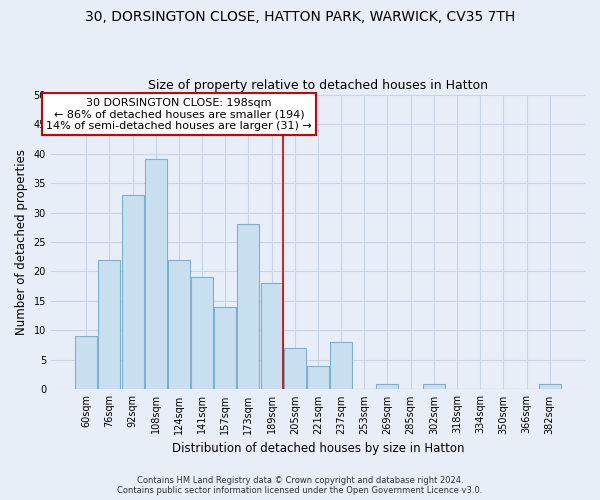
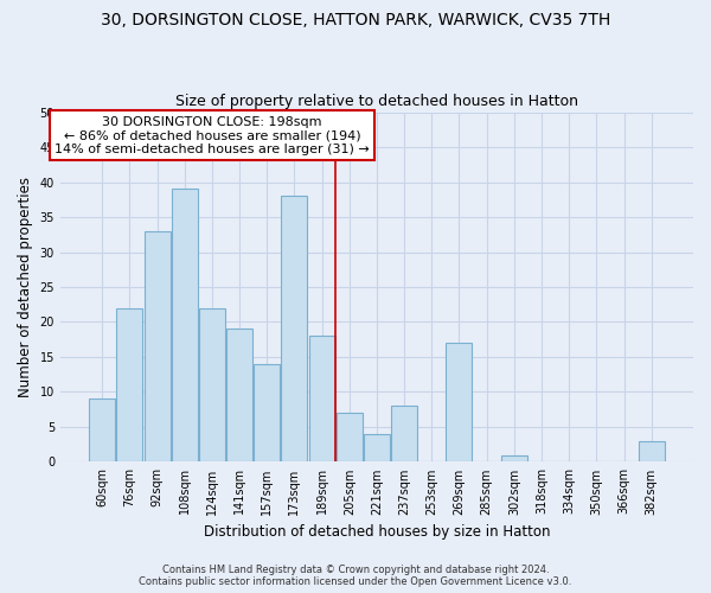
173sqm: 28 -> 38
269sqm: 1 -> 17
382sqm: 1 -> 3
